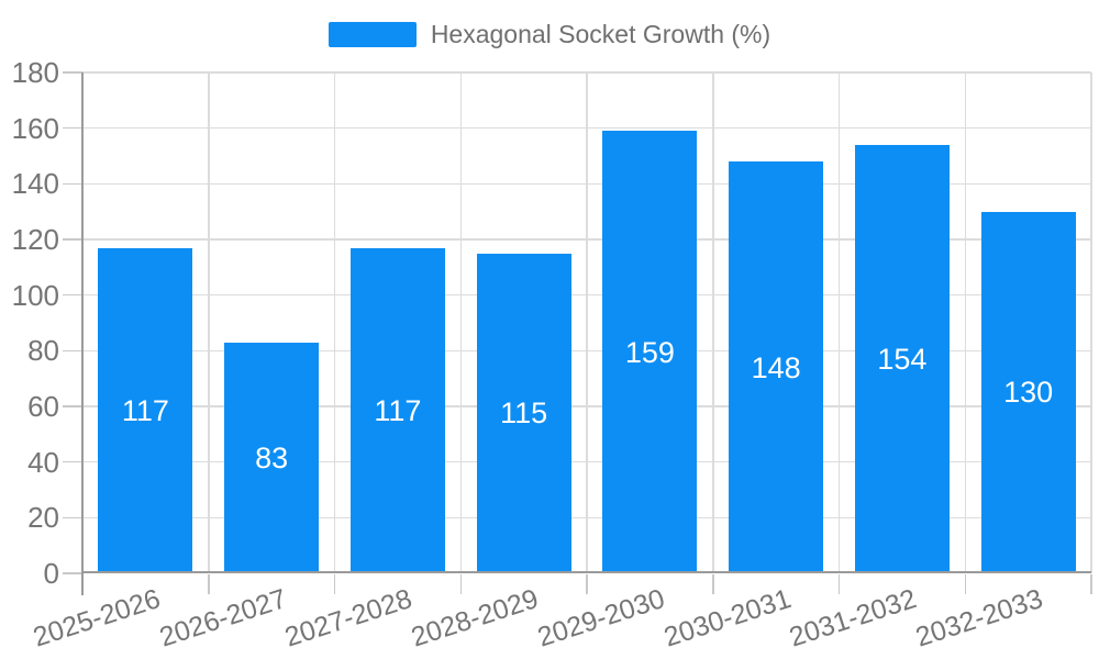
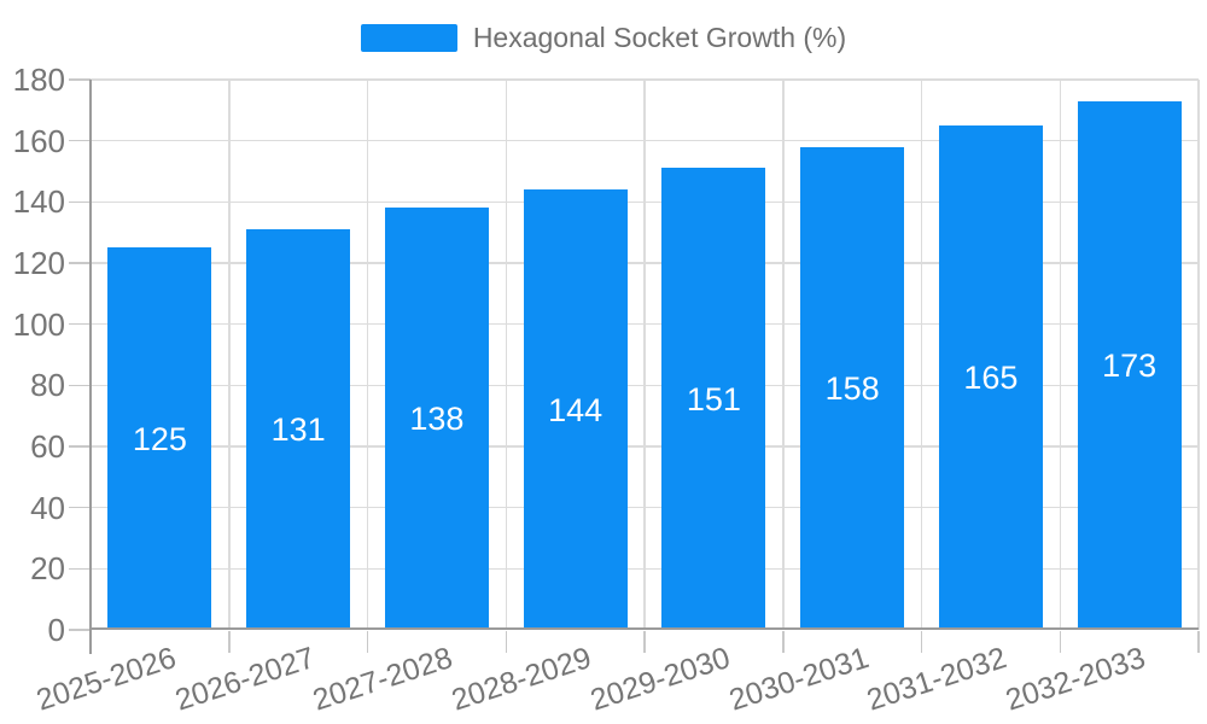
2025-2026: 117 -> 125
2026-2027: 83 -> 131
2027-2028: 117 -> 138
2028-2029: 115 -> 144
2029-2030: 159 -> 151
2030-2031: 148 -> 158
2031-2032: 154 -> 165
2032-2033: 130 -> 173
